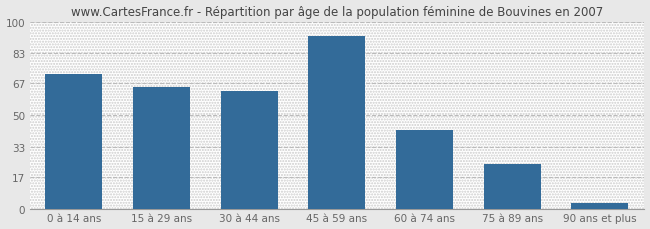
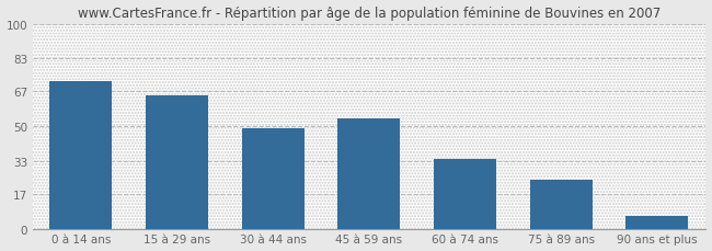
30 à 44 ans: 63 -> 49
45 à 59 ans: 92 -> 54
60 à 74 ans: 42 -> 34
90 ans et plus: 3 -> 6
